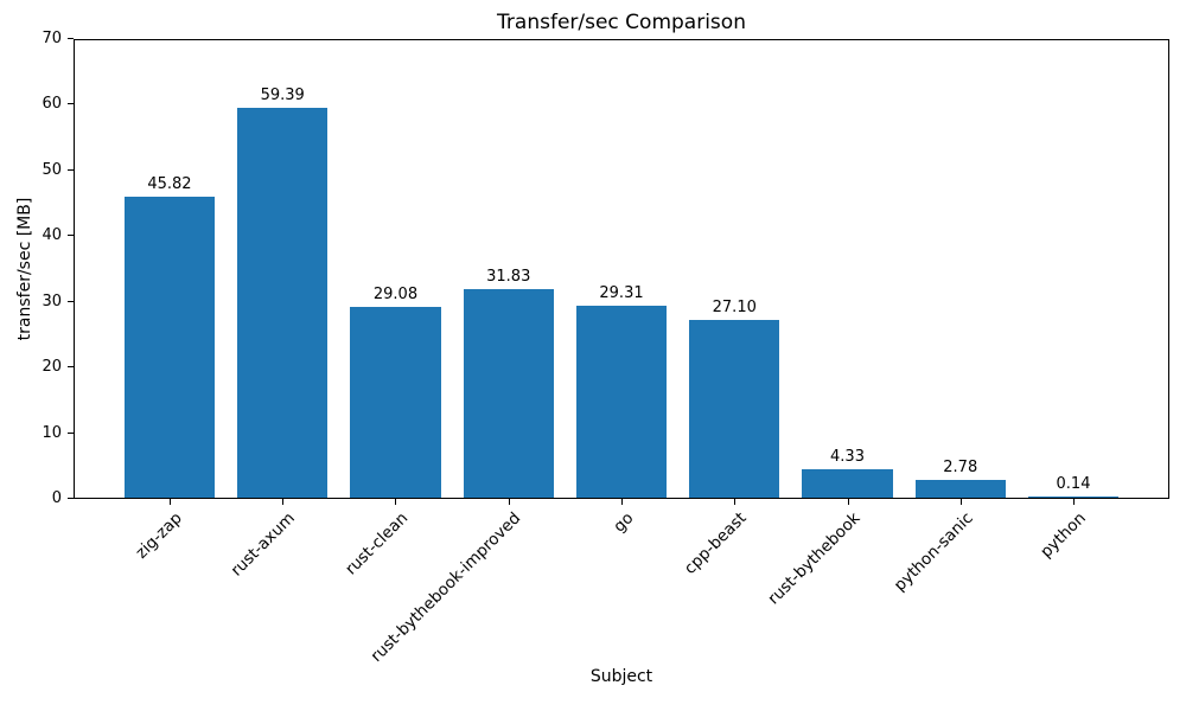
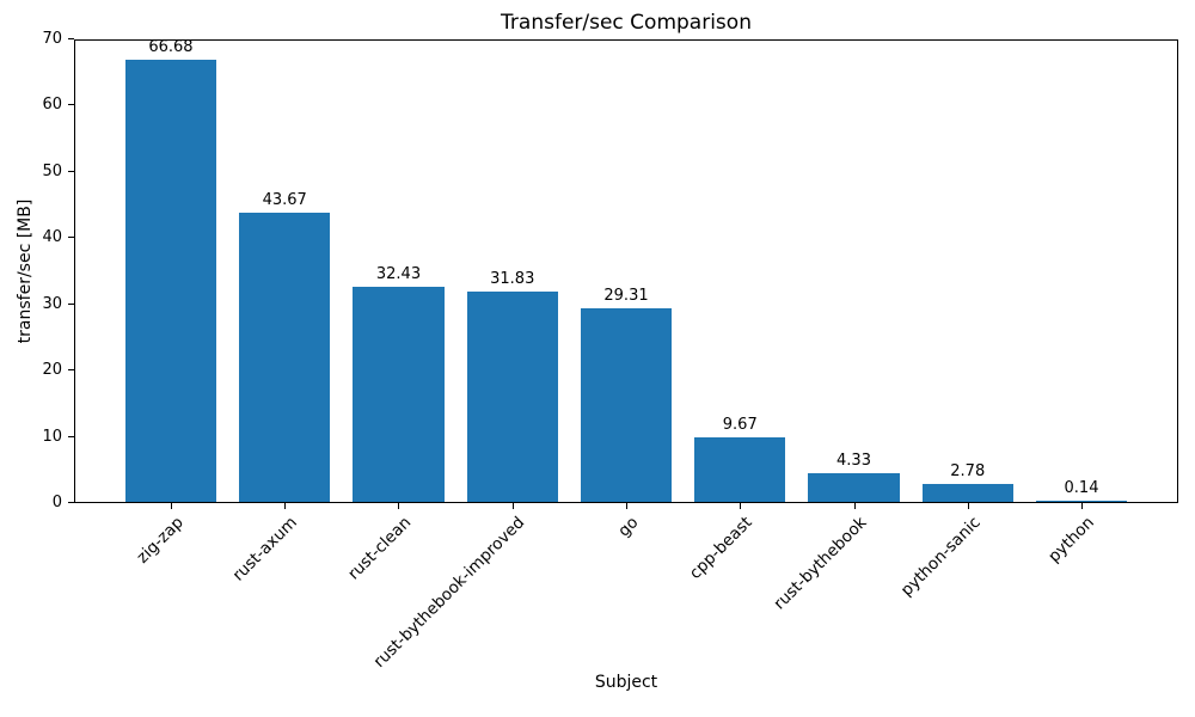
zig-zap: 45.82 -> 66.68
rust-axum: 59.39 -> 43.67
rust-clean: 29.08 -> 32.43
cpp-beast: 27.10 -> 9.67
